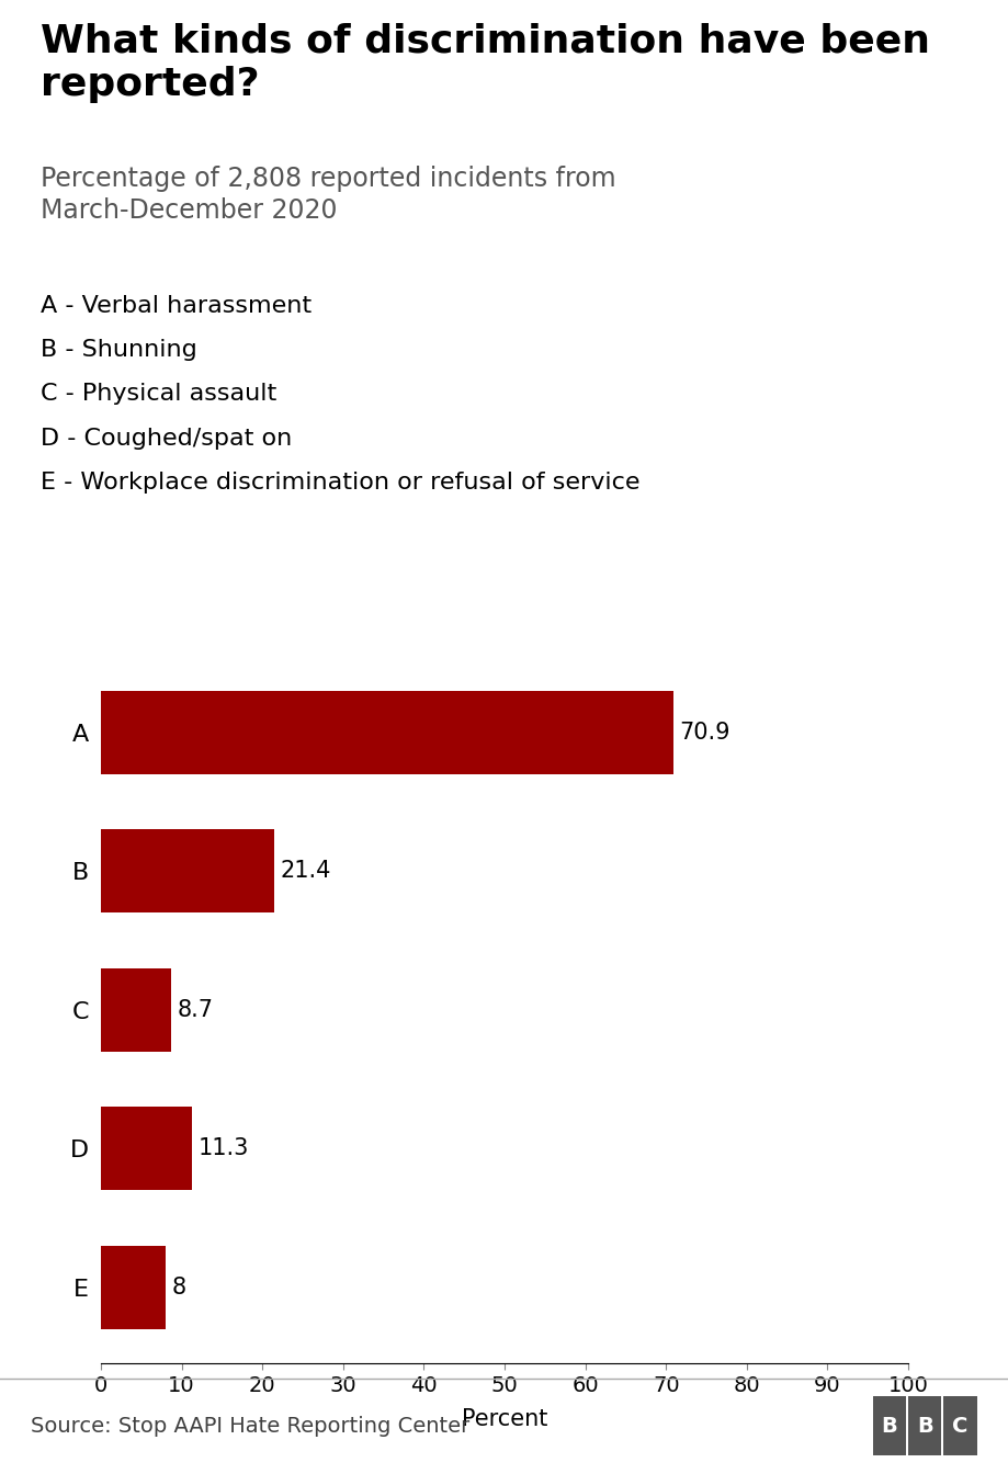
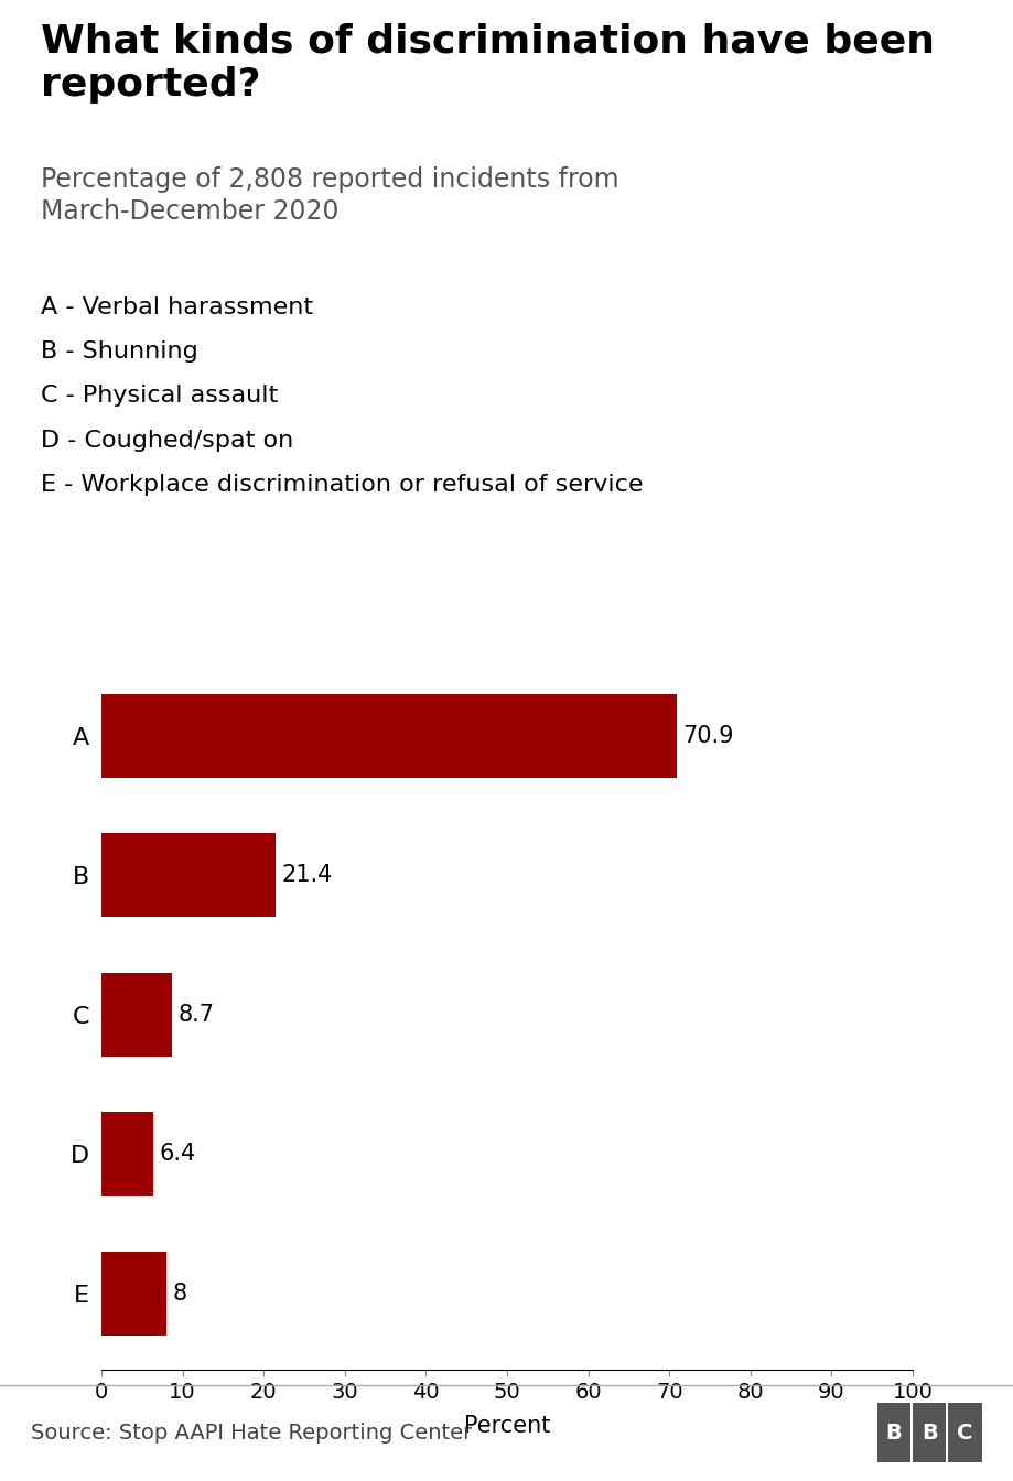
D: 11.3 -> 6.4
